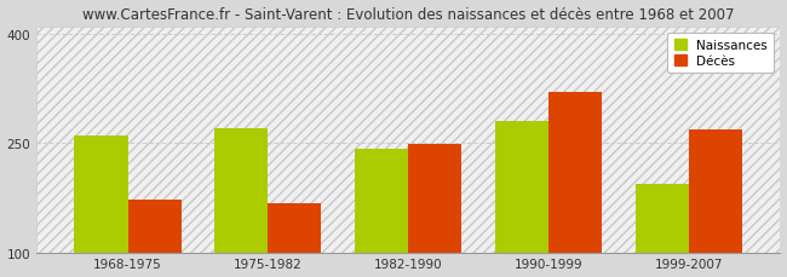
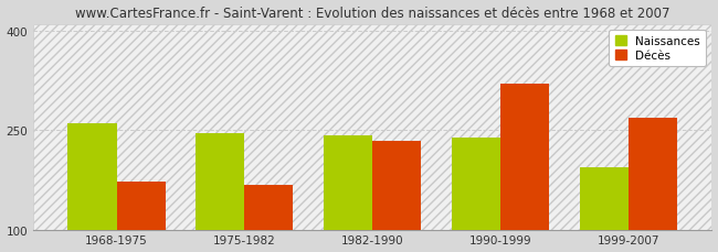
Naissances/1975-1982: 270 -> 245
Décès/1982-1990: 248 -> 233
Naissances/1990-1999: 280 -> 238
